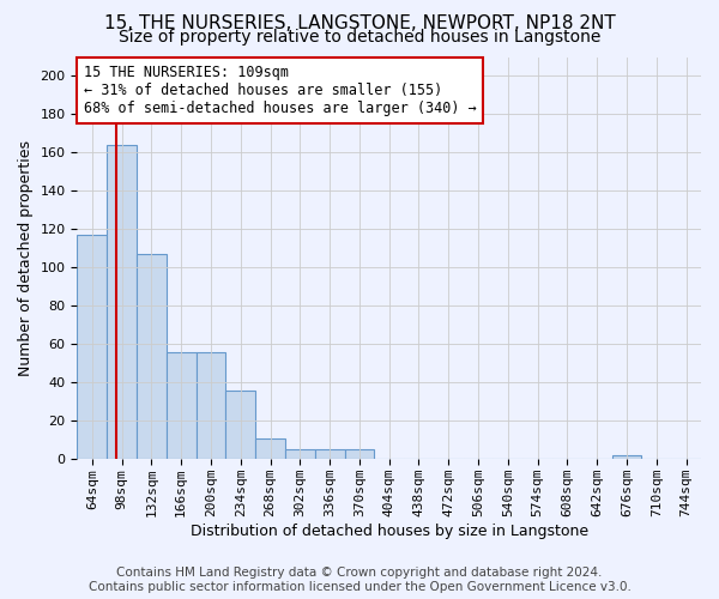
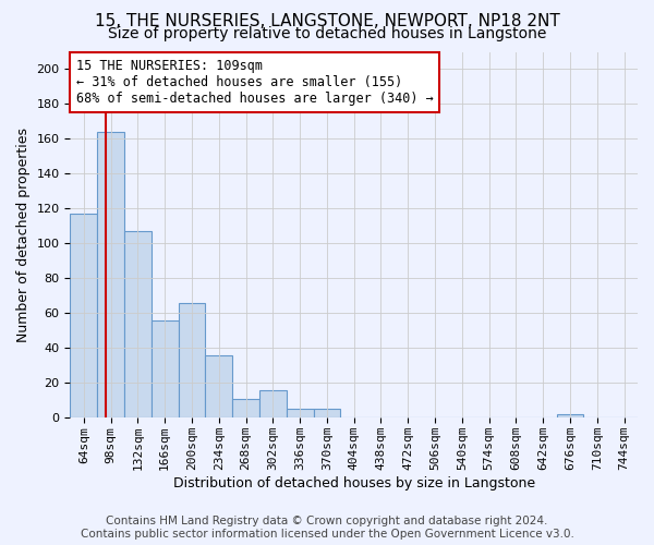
200sqm: 56 -> 66
302sqm: 5 -> 16
